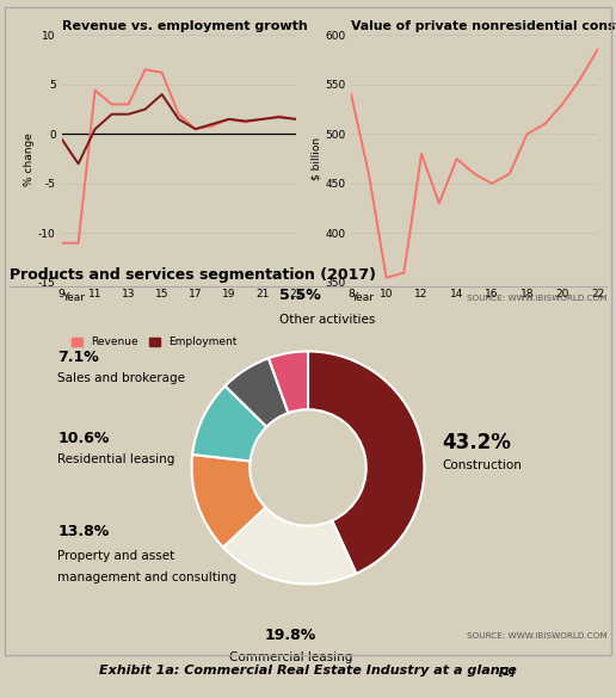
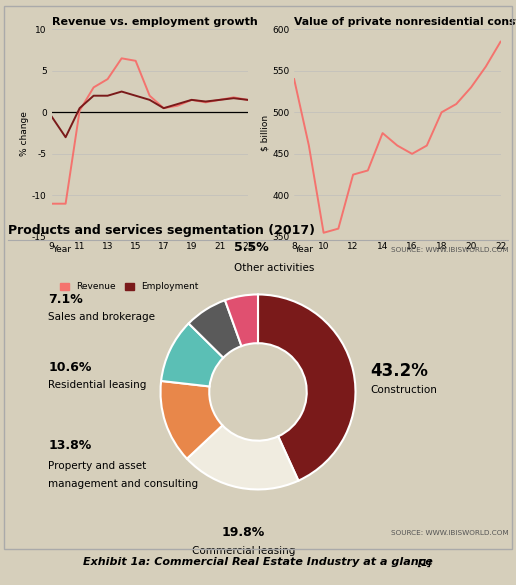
Revenue vs. employment growth/Revenue/11: 4.4 -> 0.2
Revenue vs. employment growth/Revenue/13: 3.0 -> 4.0
Revenue vs. employment growth/Employment/15: 4.0 -> 2.0
12: 480 -> 425
